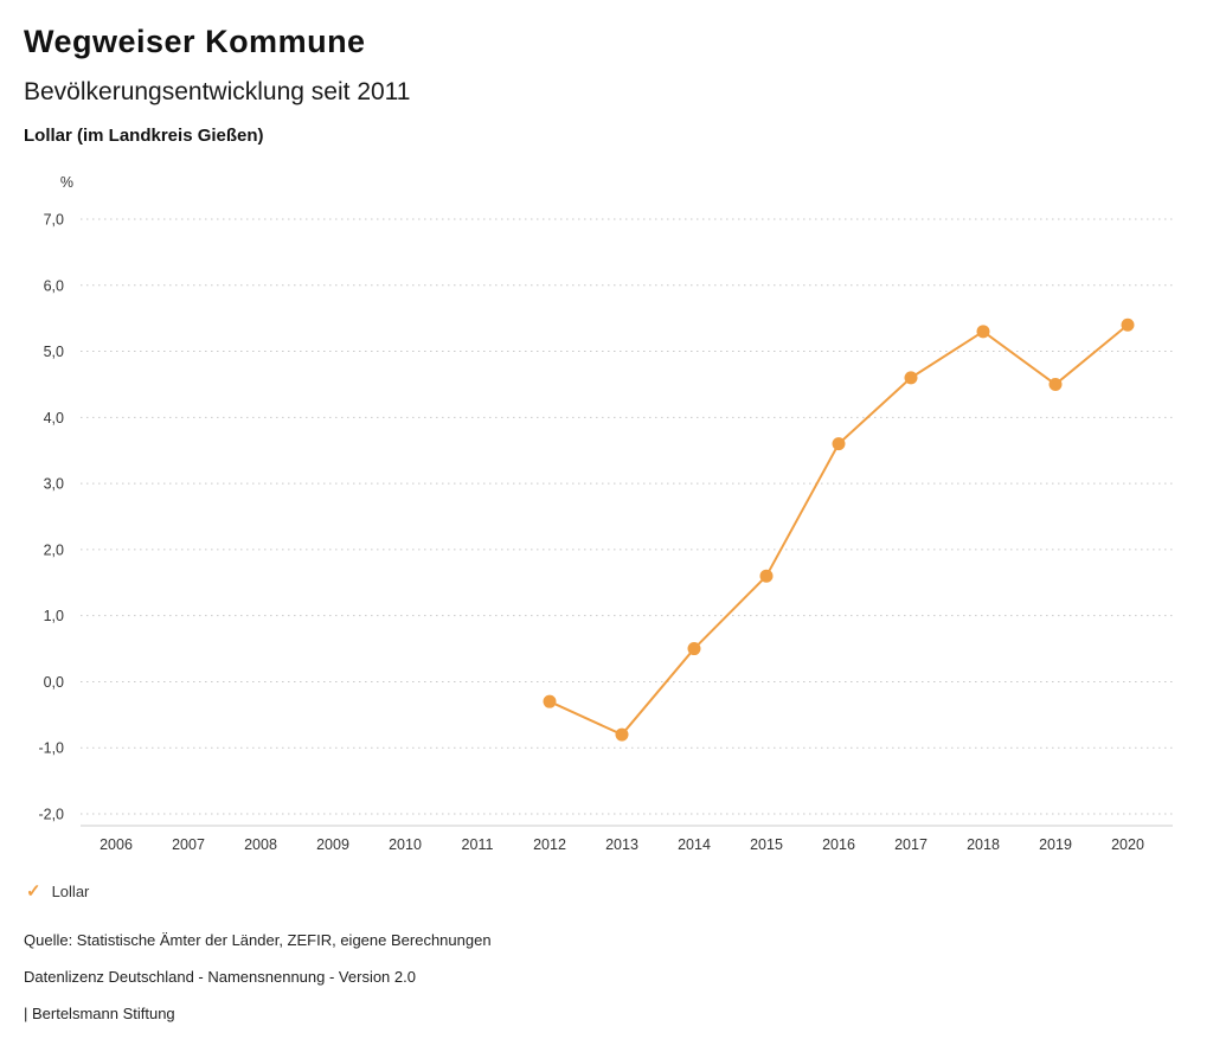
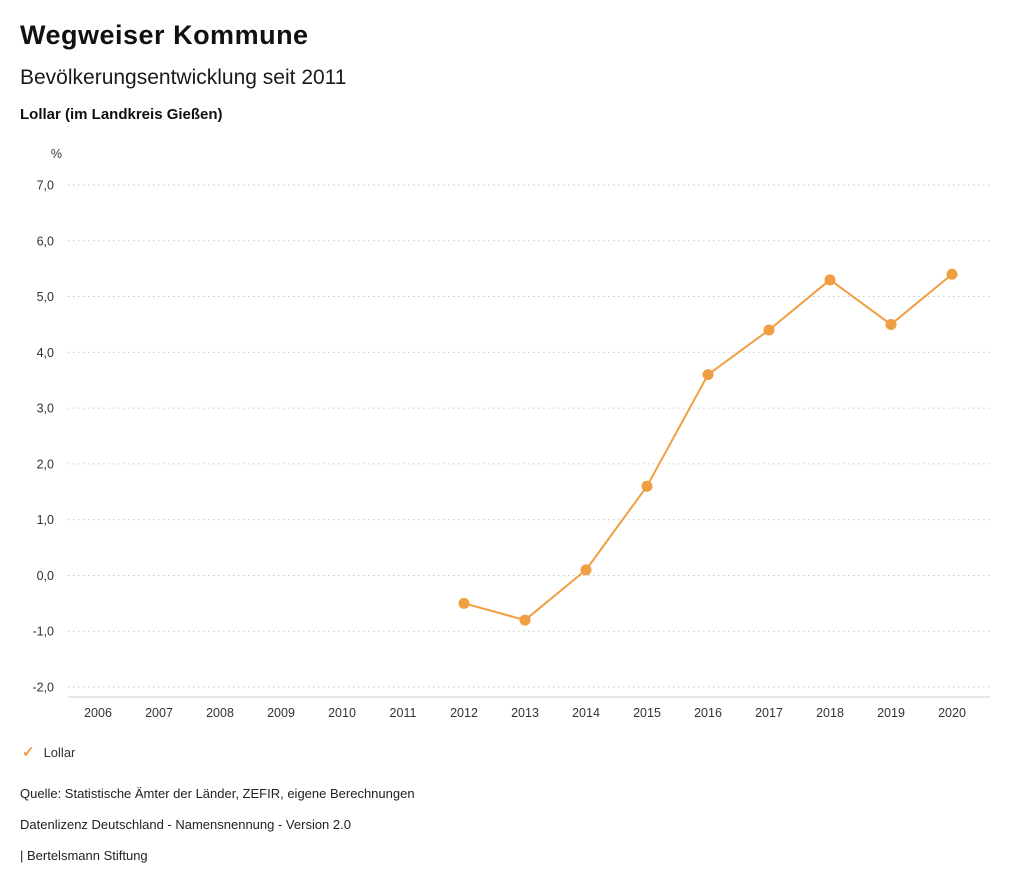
2012: -0,3 -> -0,5
2014: 0,5 -> 0,1
2017: 4,6 -> 4,4
